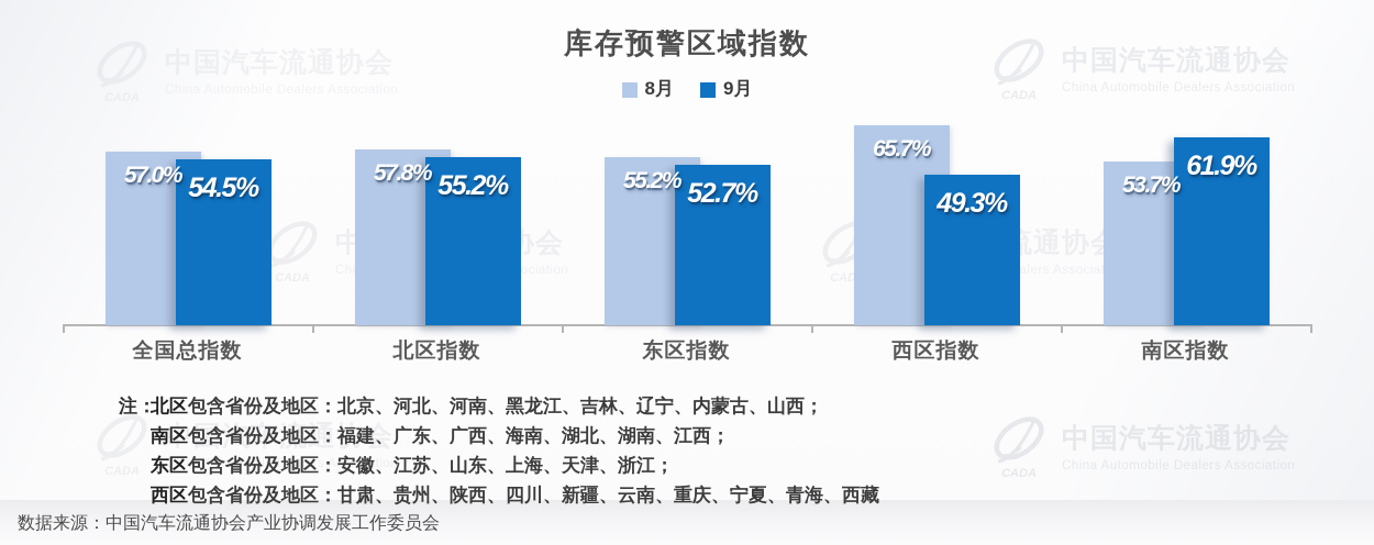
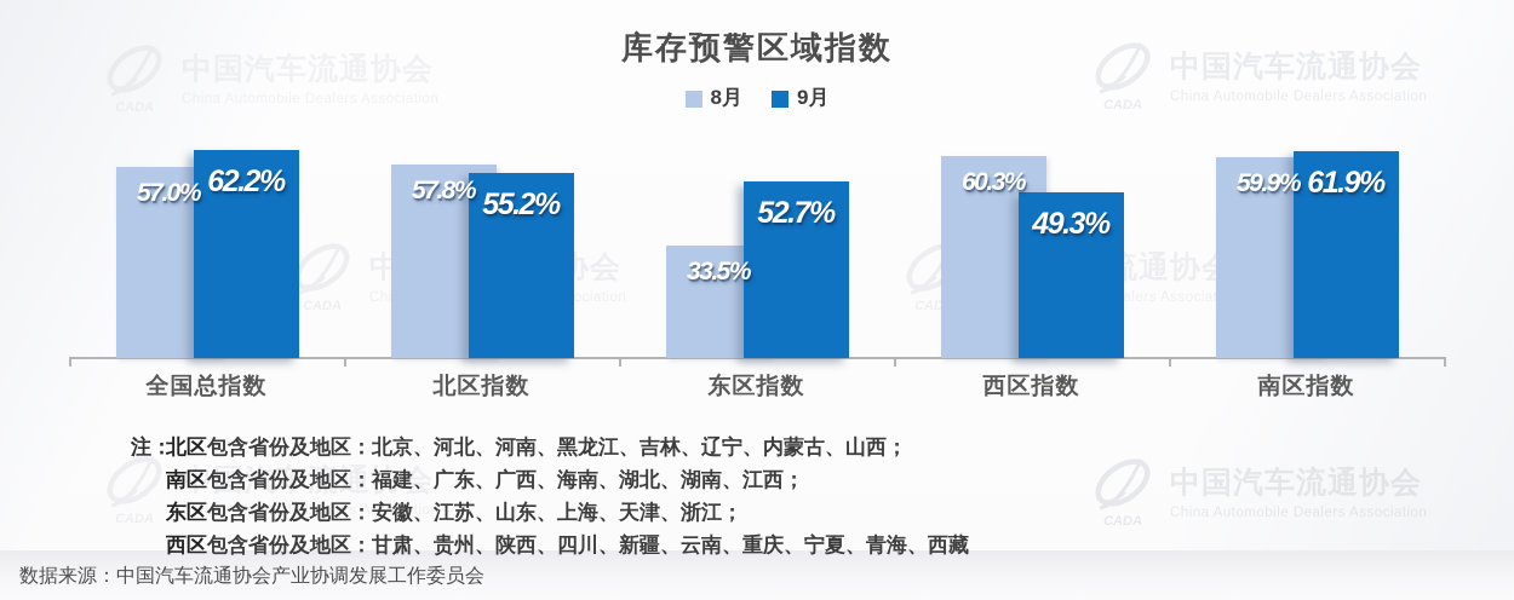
9月/全国总指数: 54.5% -> 62.2%
8月/东区指数: 55.2% -> 33.5%
8月/西区指数: 65.7% -> 60.3%
8月/南区指数: 53.7% -> 59.9%
